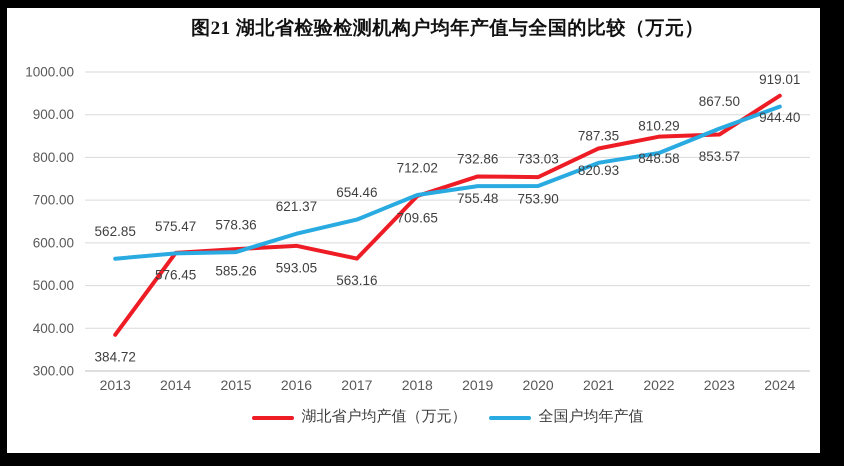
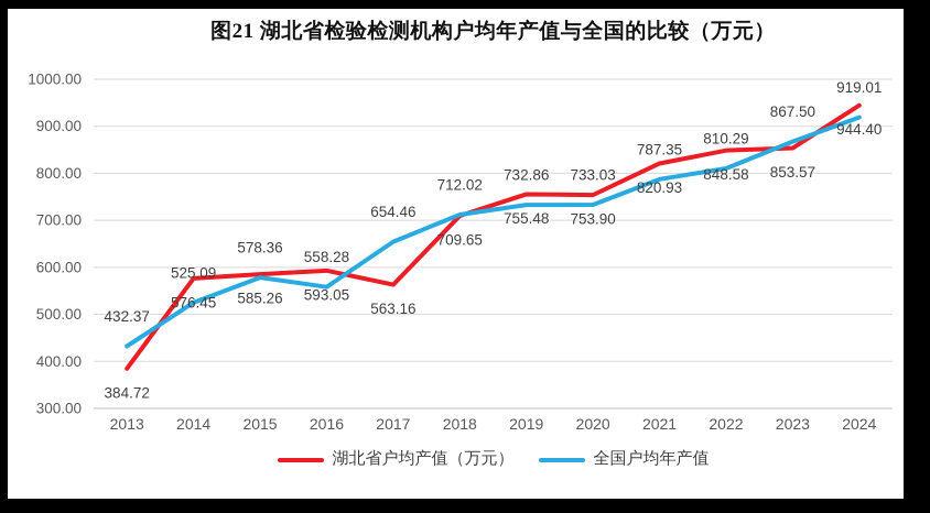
全国户均年产值/2013: 562.85 -> 432.37
全国户均年产值/2014: 575.47 -> 525.09
全国户均年产值/2016: 621.37 -> 558.28
